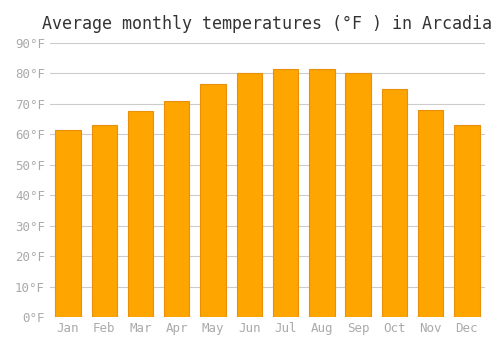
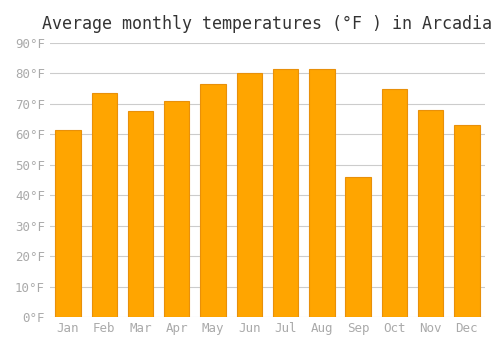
Feb: 63.0°F -> 73.5°F
Sep: 80.0°F -> 46.0°F
